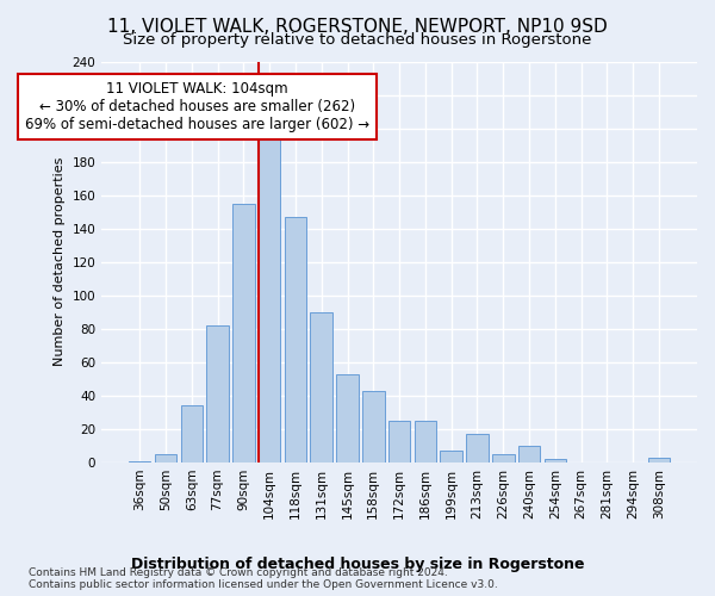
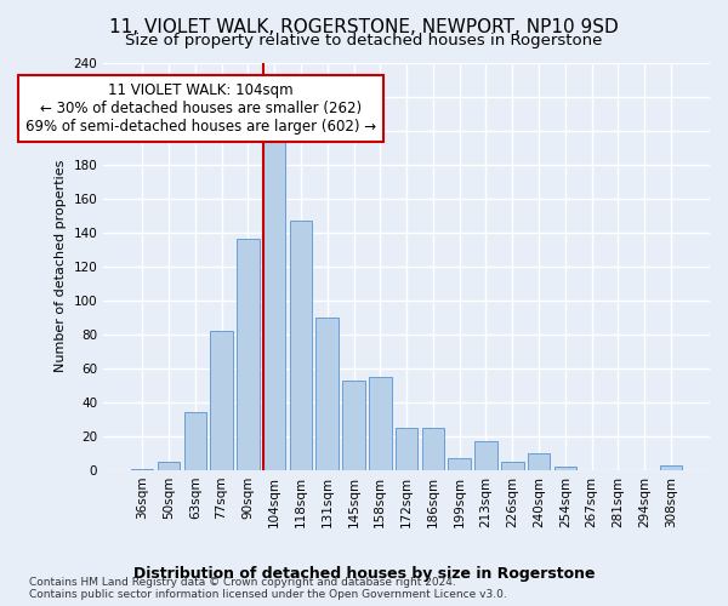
90sqm: 155 -> 136
158sqm: 43 -> 55
